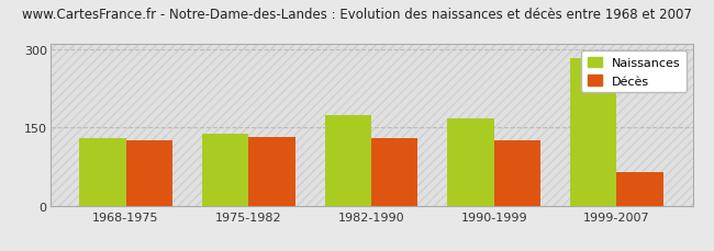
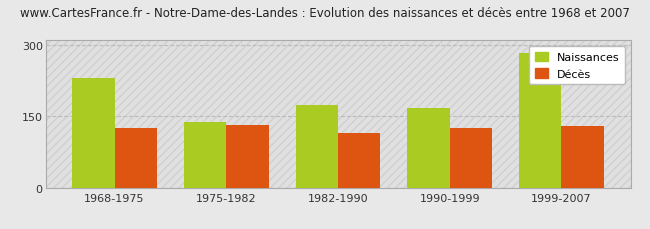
Naissances/1968-1975: 130 -> 230
Décès/1982-1990: 130 -> 115
Décès/1999-2007: 65 -> 130
